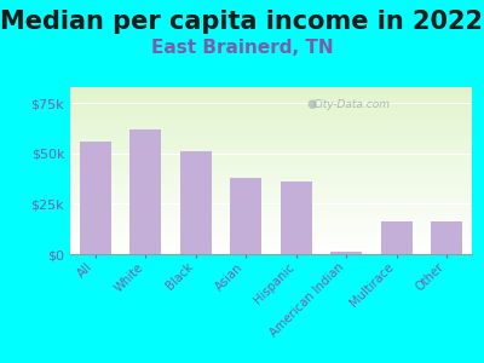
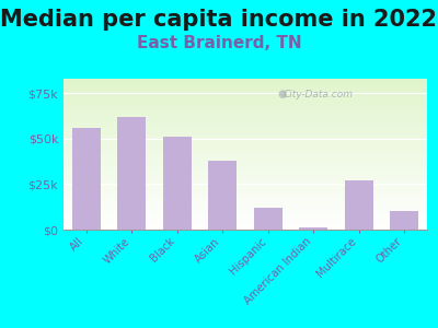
Hispanic: $36k -> $12k
Multirace: $16k -> $27k
Other: $16k -> $10k
